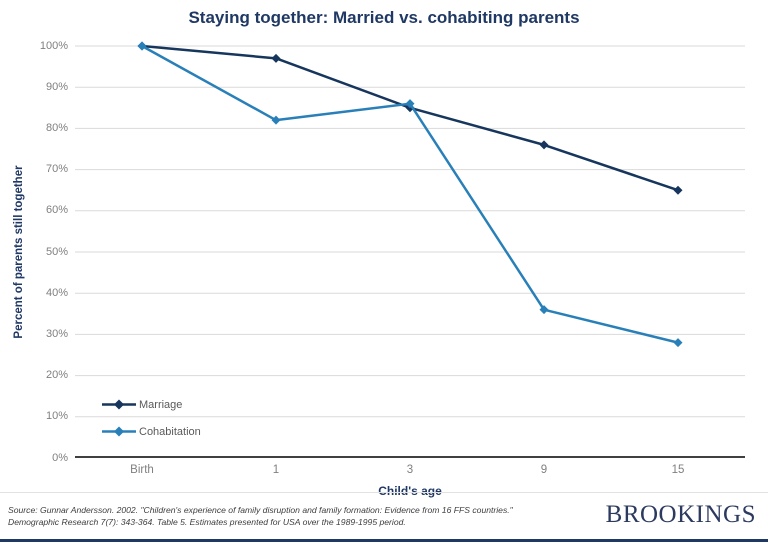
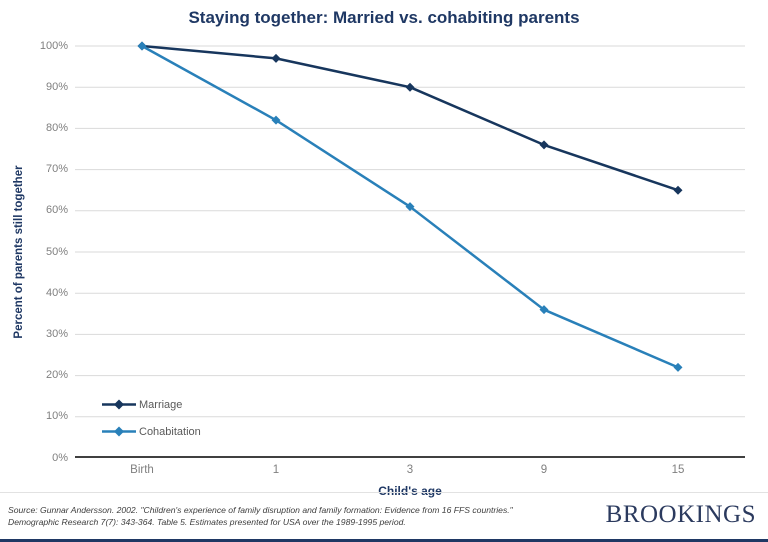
Marriage/3: 85% -> 90%
Cohabitation/3: 86% -> 61%
Cohabitation/15: 28% -> 22%
